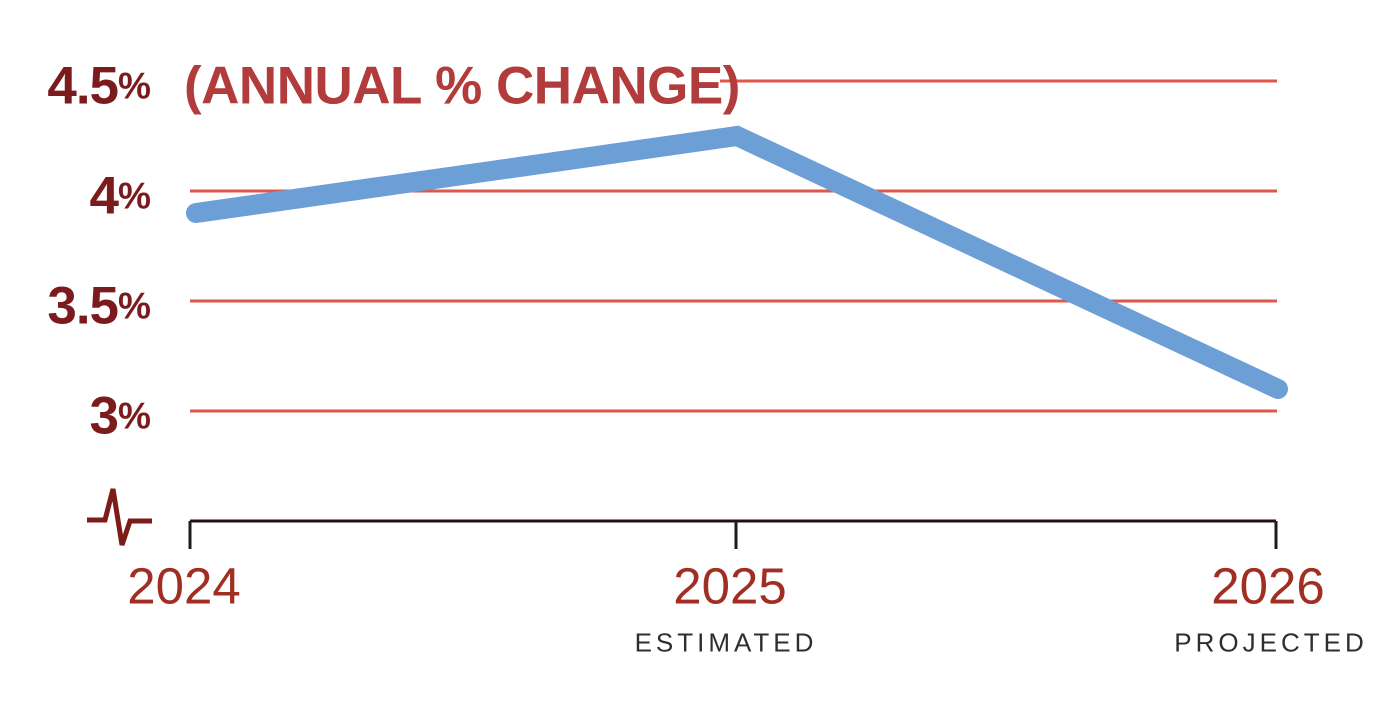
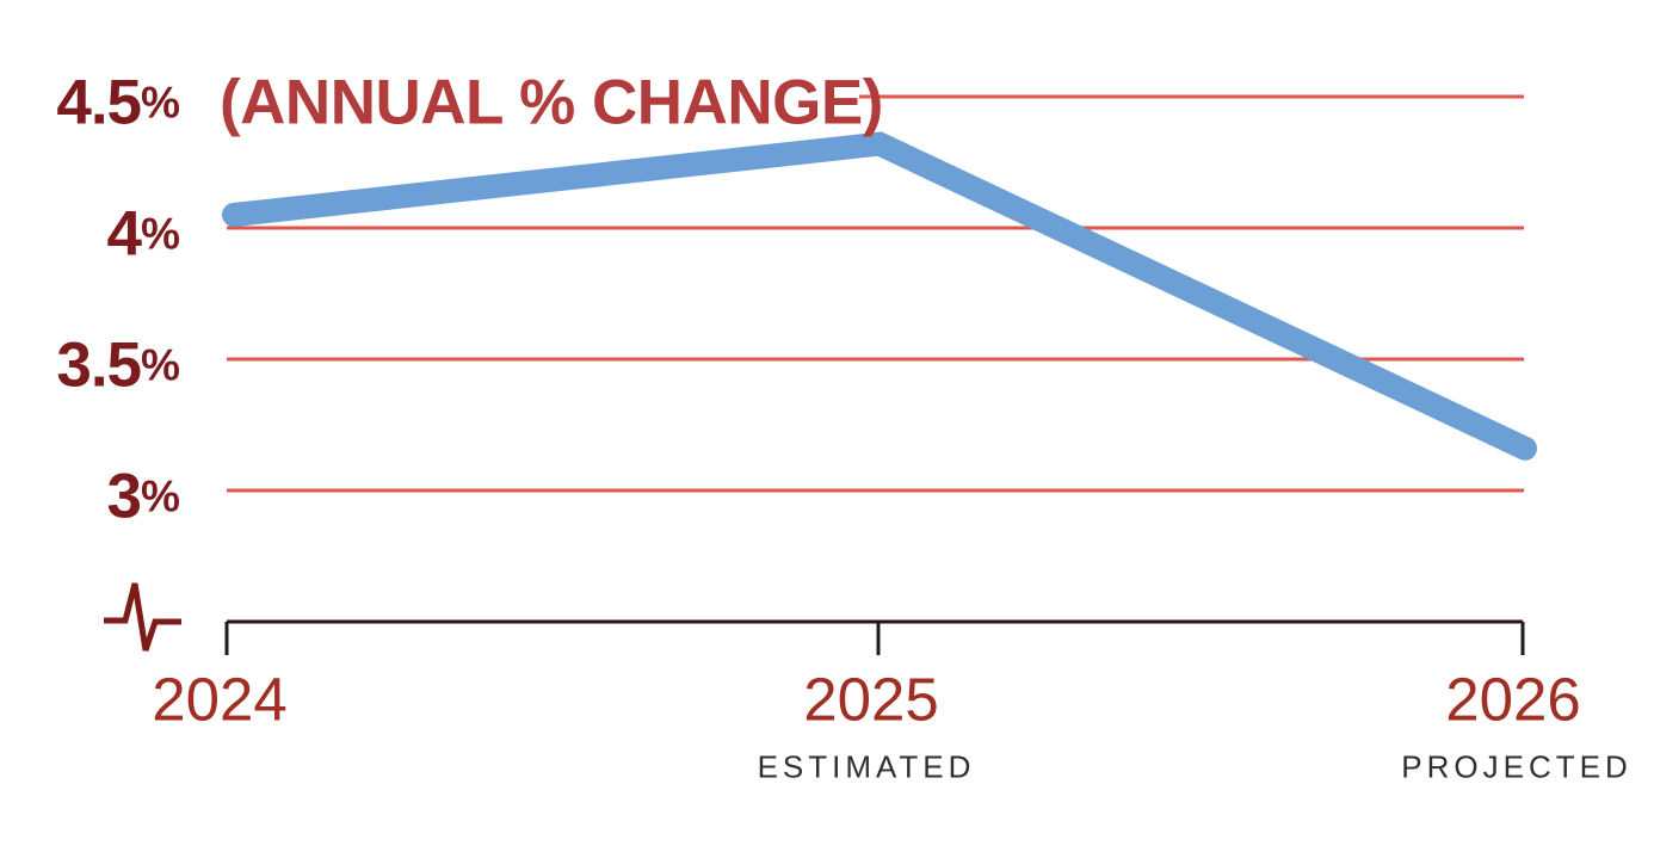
2024: 3.90 -> 4.05
2025: 4.25 -> 4.32
2026: 3.10 -> 3.16
